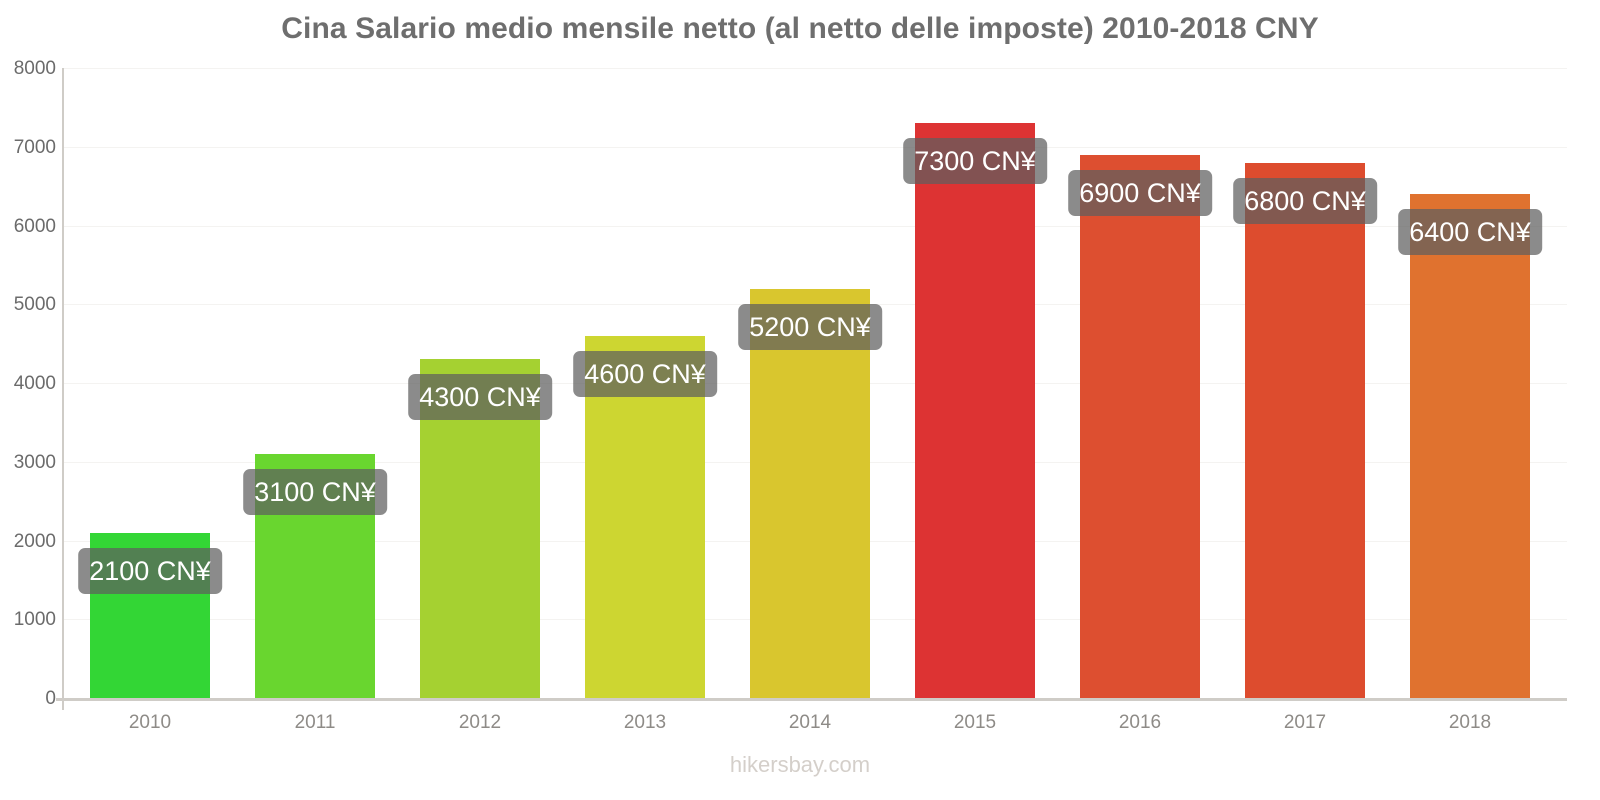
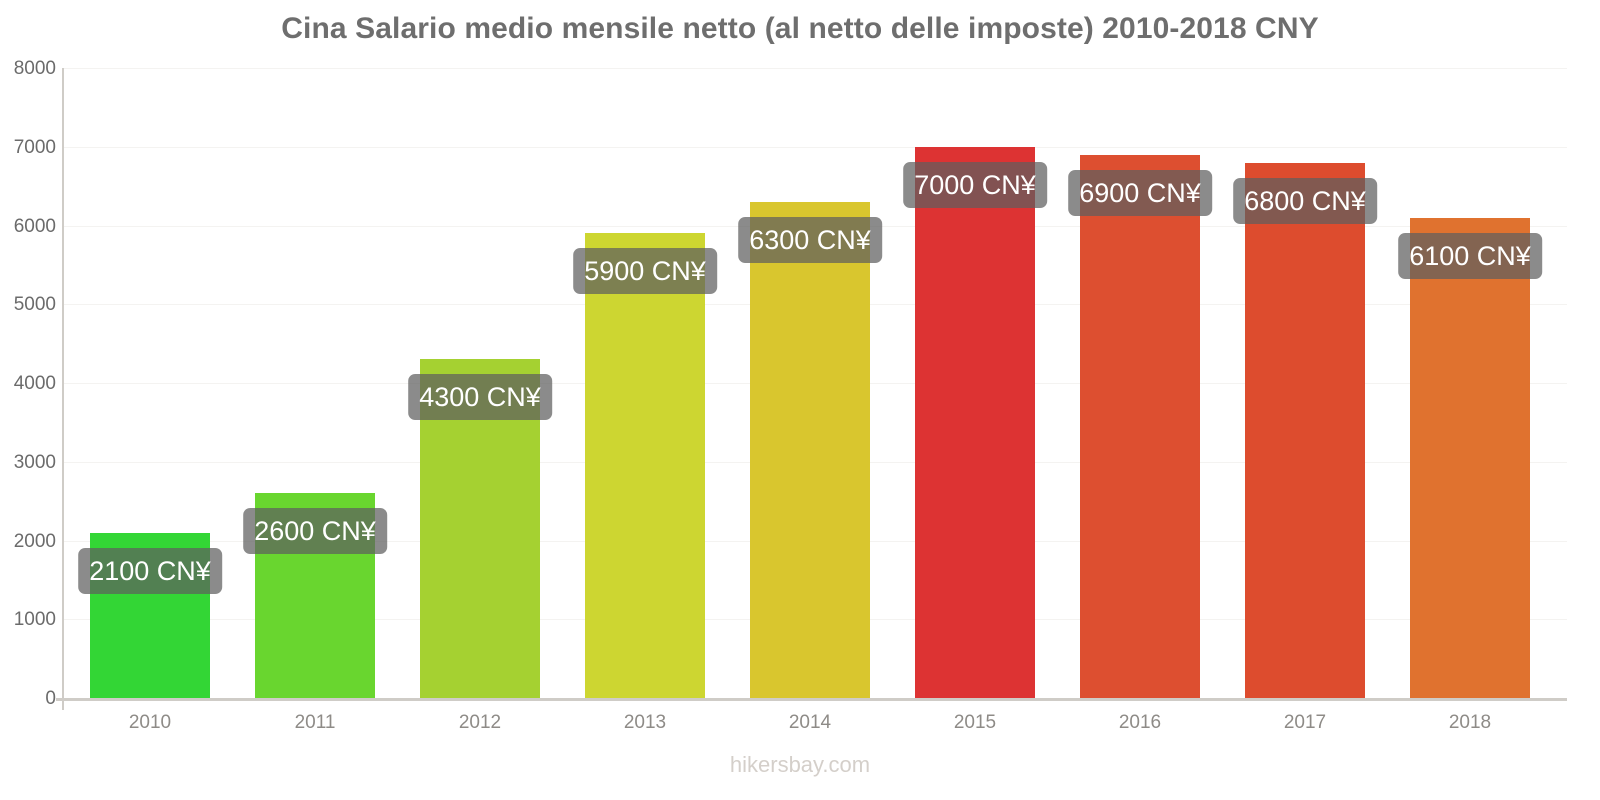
2011: 3100 -> 2600
2013: 4600 -> 5900
2014: 5200 -> 6300
2015: 7300 -> 7000
2018: 6400 -> 6100
